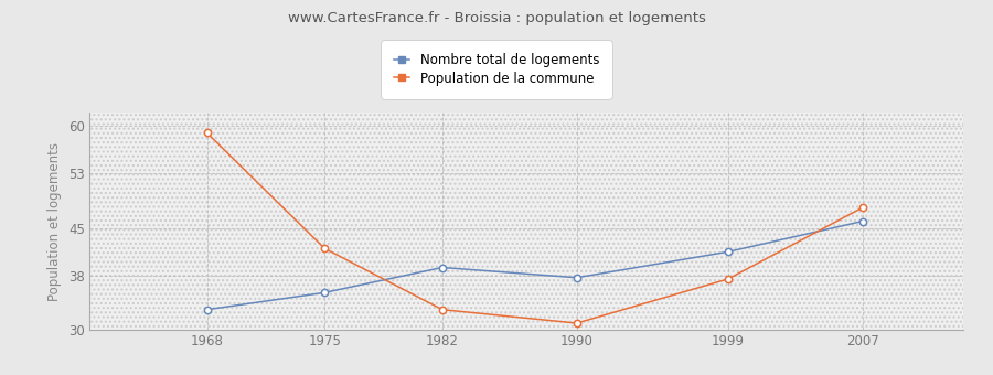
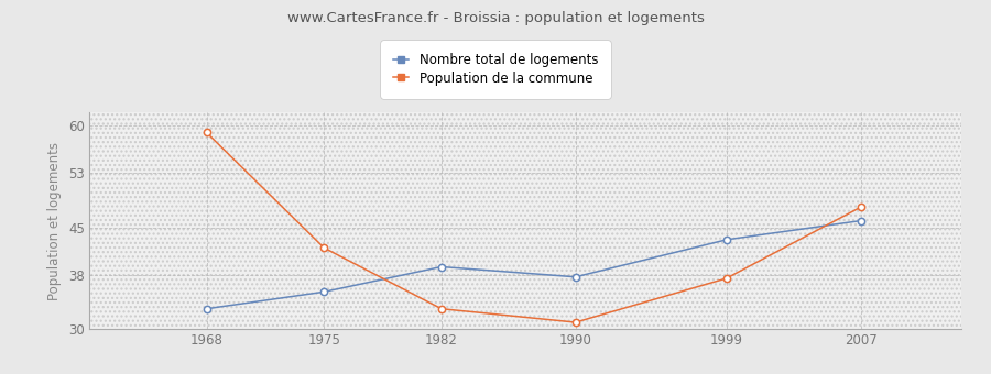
Nombre total de logements/1999: 41.5 -> 43.2
